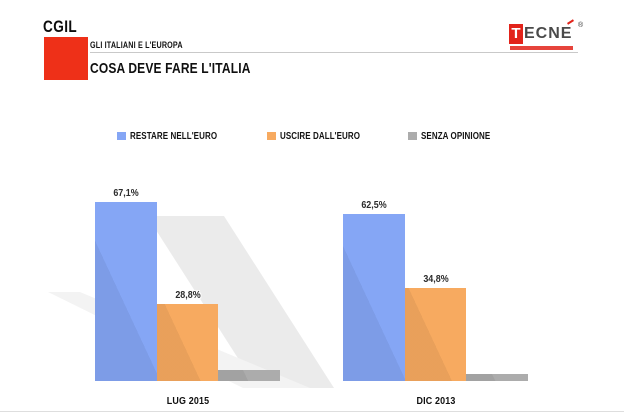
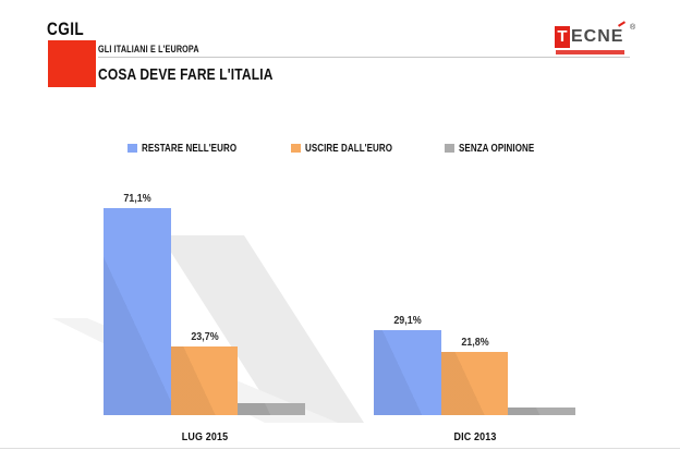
RESTARE NELL'EURO/LUG 2015: 67,1% -> 71,1%
USCIRE DALL'EURO/LUG 2015: 28,8% -> 23,7%
RESTARE NELL'EURO/DIC 2013: 62,5% -> 29,1%
USCIRE DALL'EURO/DIC 2013: 34,8% -> 21,8%
